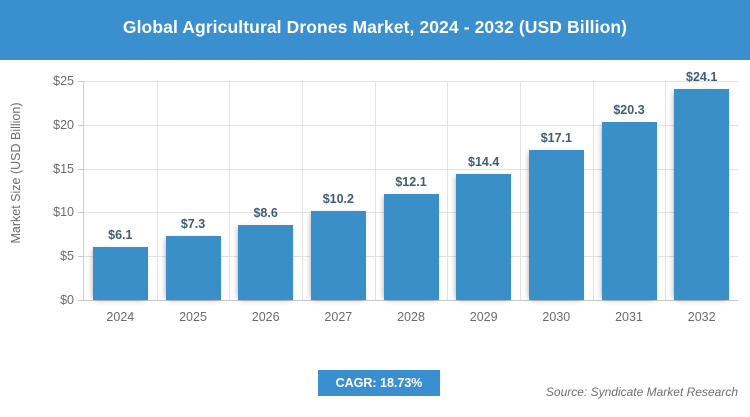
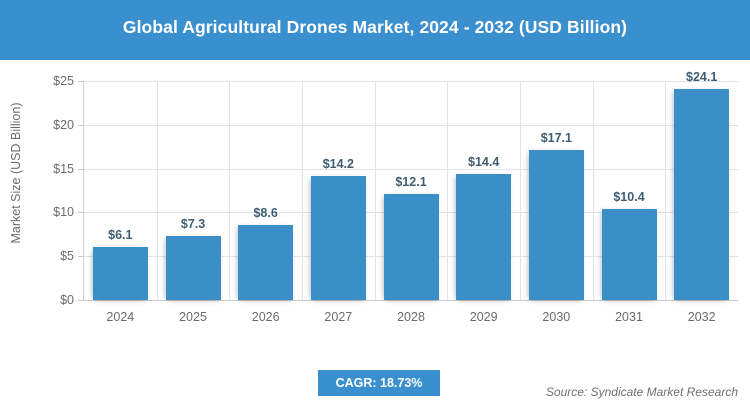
2027: $10.2 -> $14.2
2031: $20.3 -> $10.4
